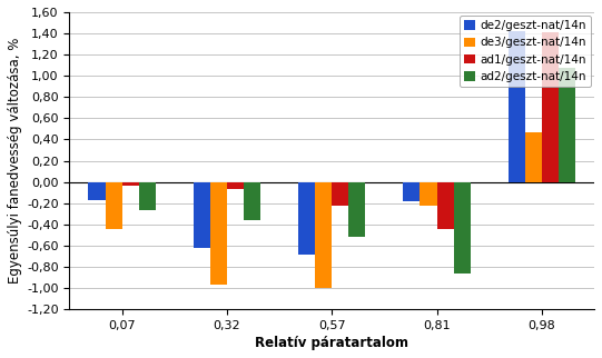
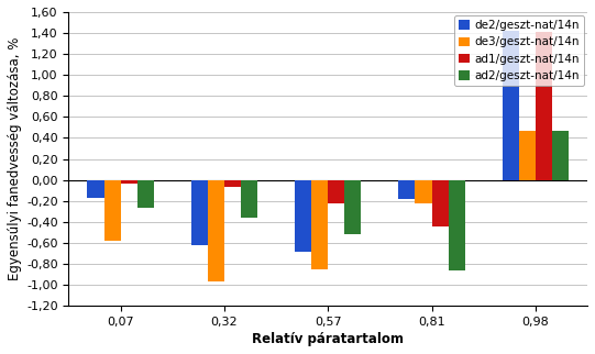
de3/geszt-nat/14n/0,07: -0,44 -> -0,58
de3/geszt-nat/14n/0,57: -1,00 -> -0,85
ad2/geszt-nat/14n/0,98: 1,08 -> 0,47
